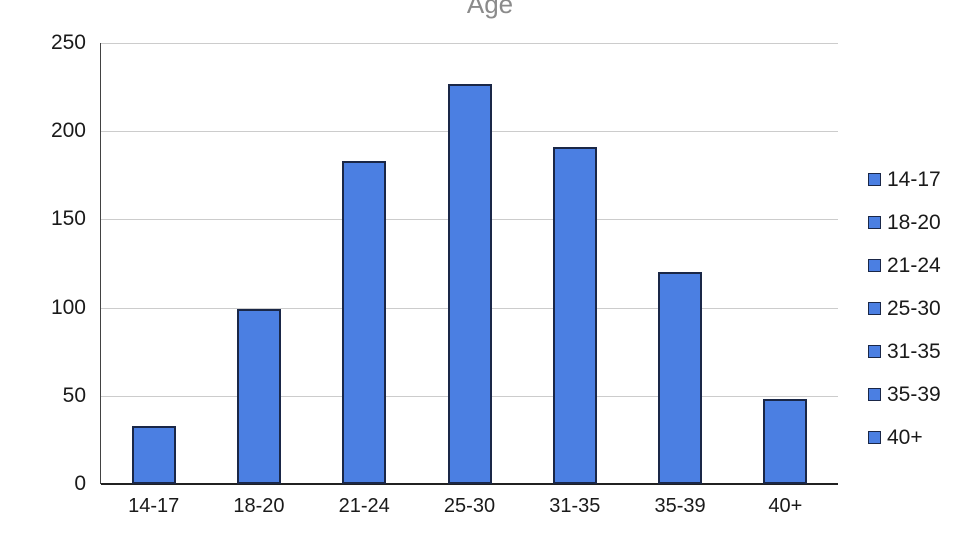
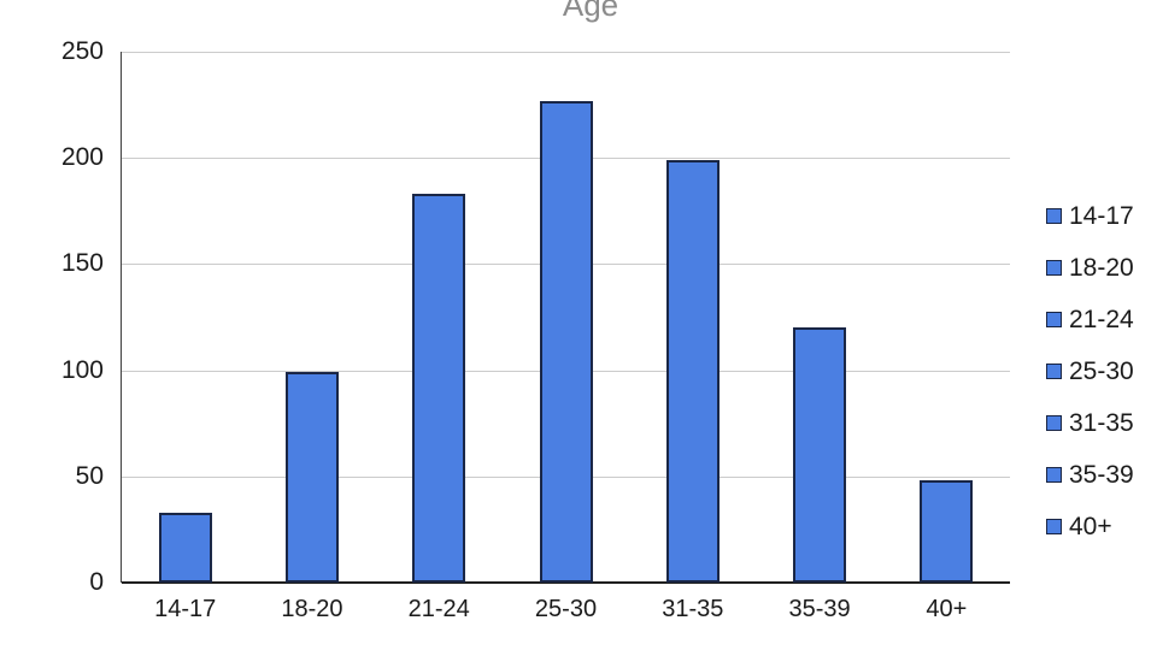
31-35: 191 -> 199
